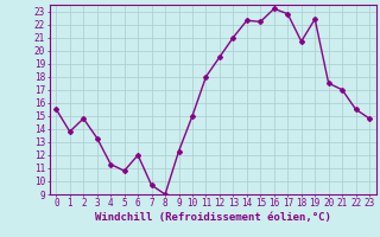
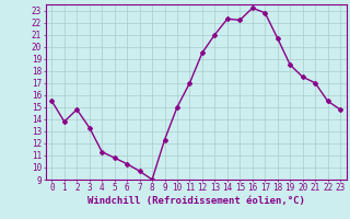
6: 12.0 -> 10.3
11: 18.0 -> 17.0
19: 22.4 -> 18.5
